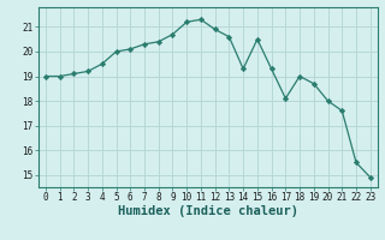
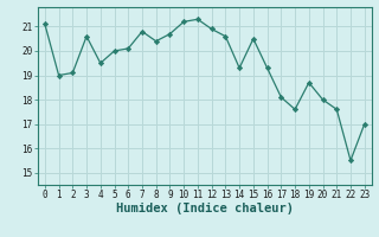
0: 19.0 -> 21.1
3: 19.2 -> 20.6
7: 20.3 -> 20.8
18: 19.0 -> 17.6
23: 14.9 -> 17.0
